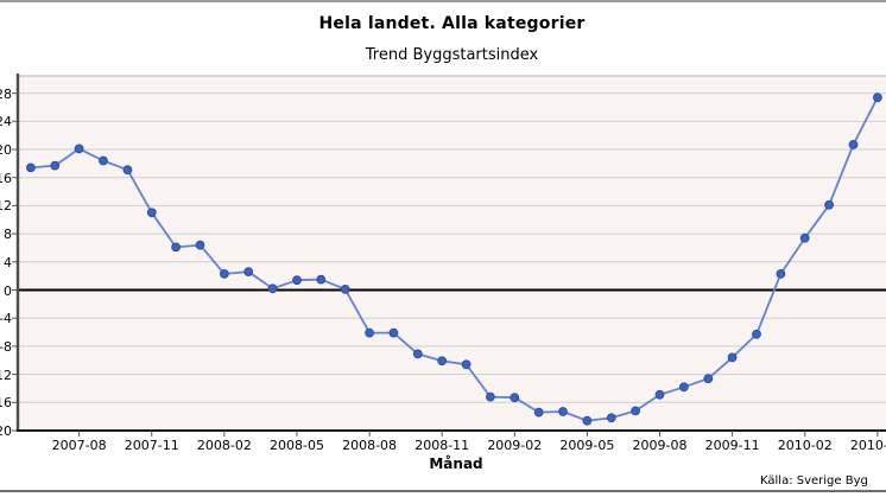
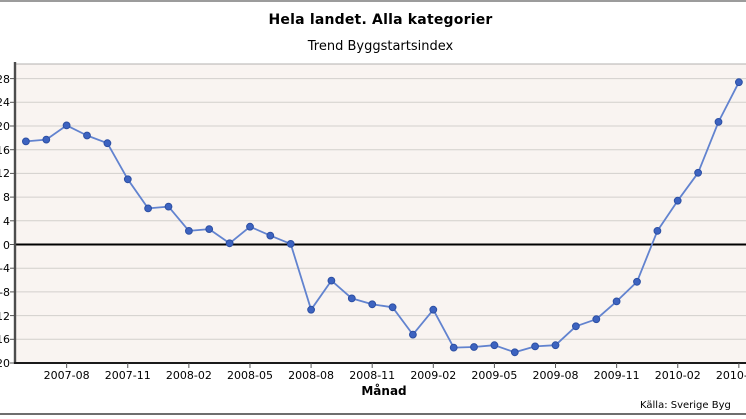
2008-05: 1 -> 3
2008-08: -6 -> -11
2009-02: -15 -> -11
2009-05: -19 -> -17
2009-08: -15 -> -17
